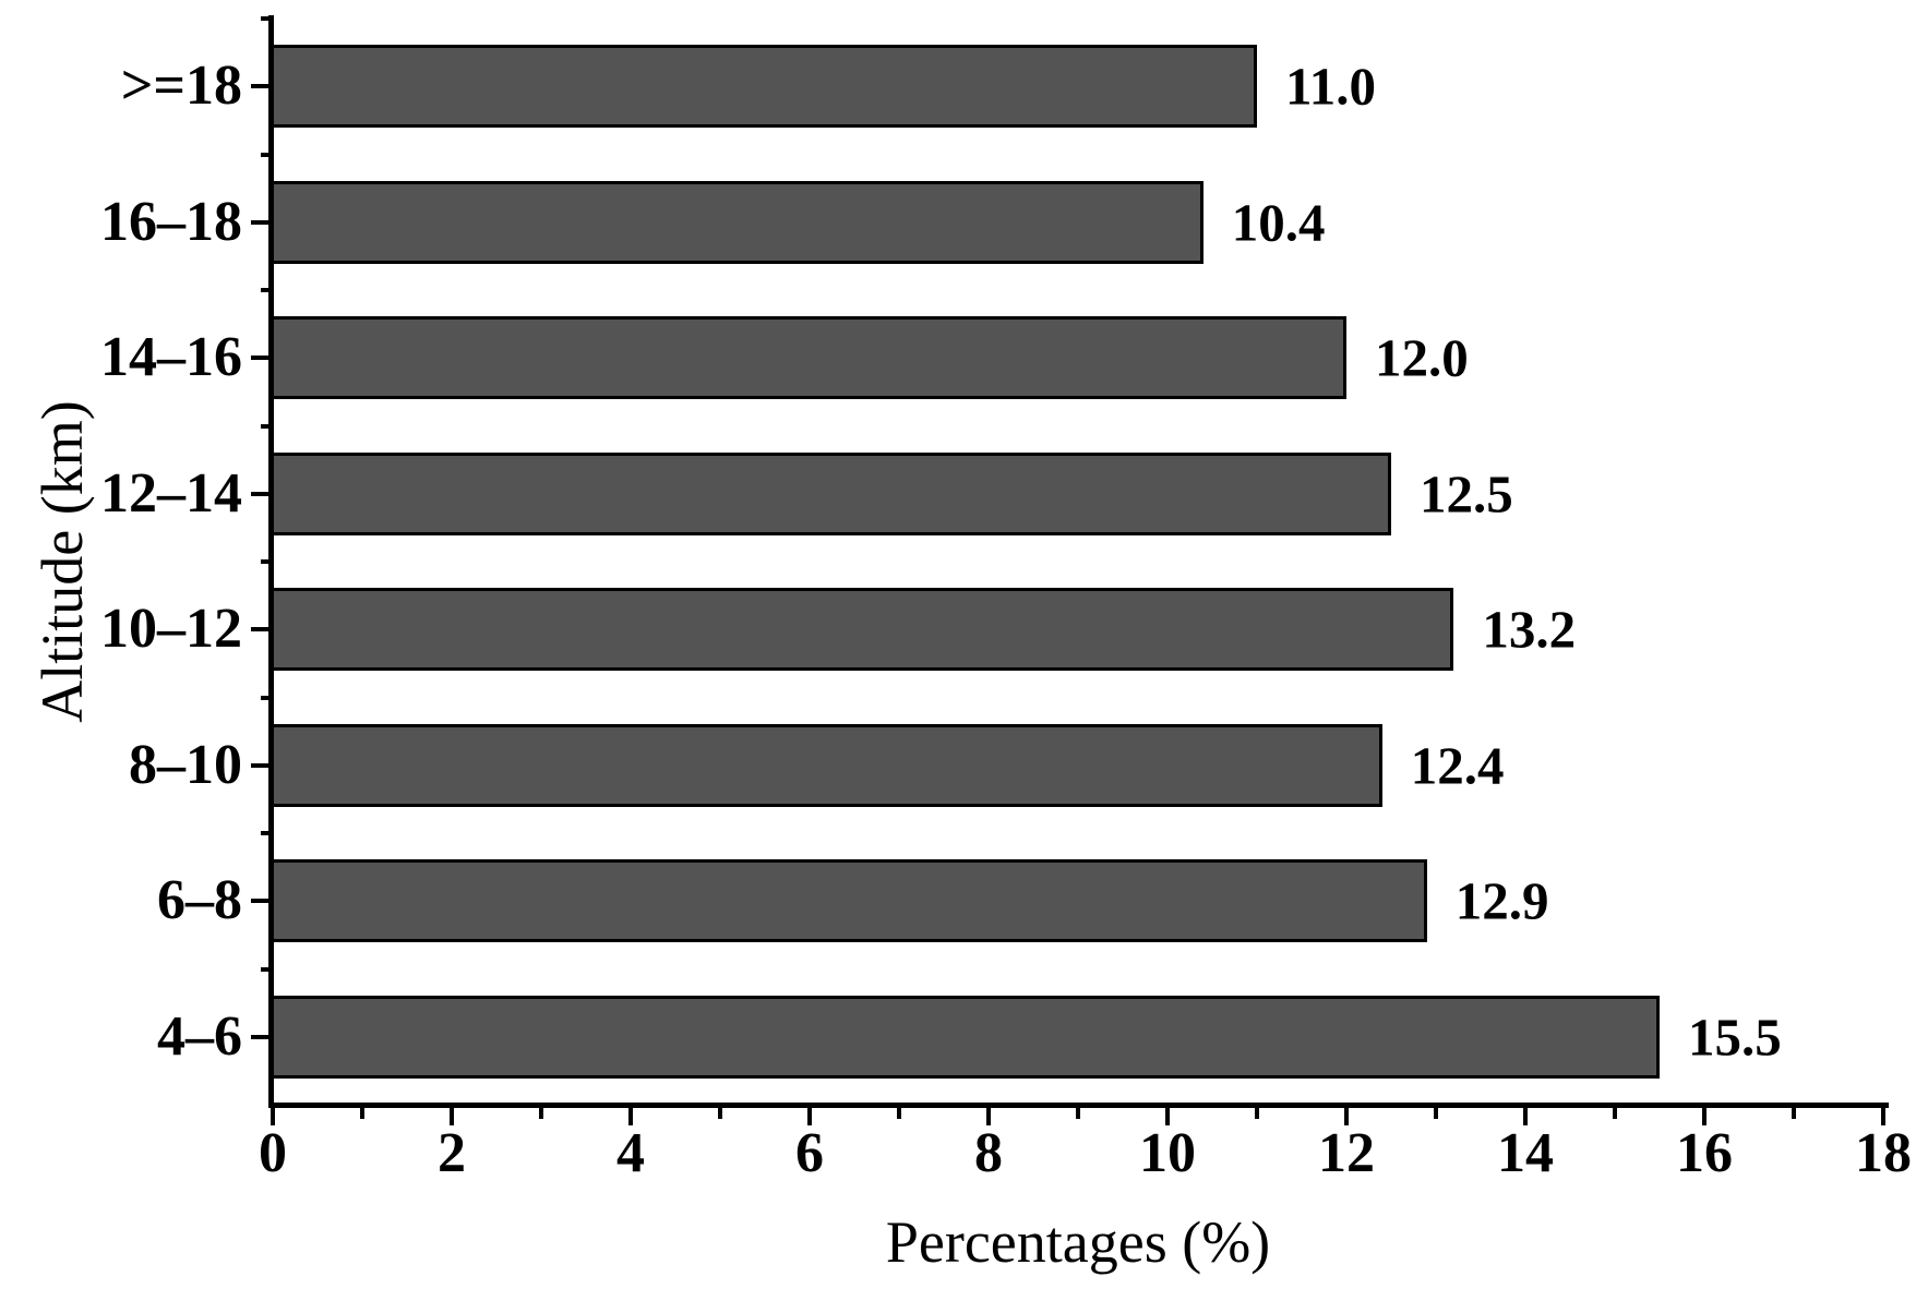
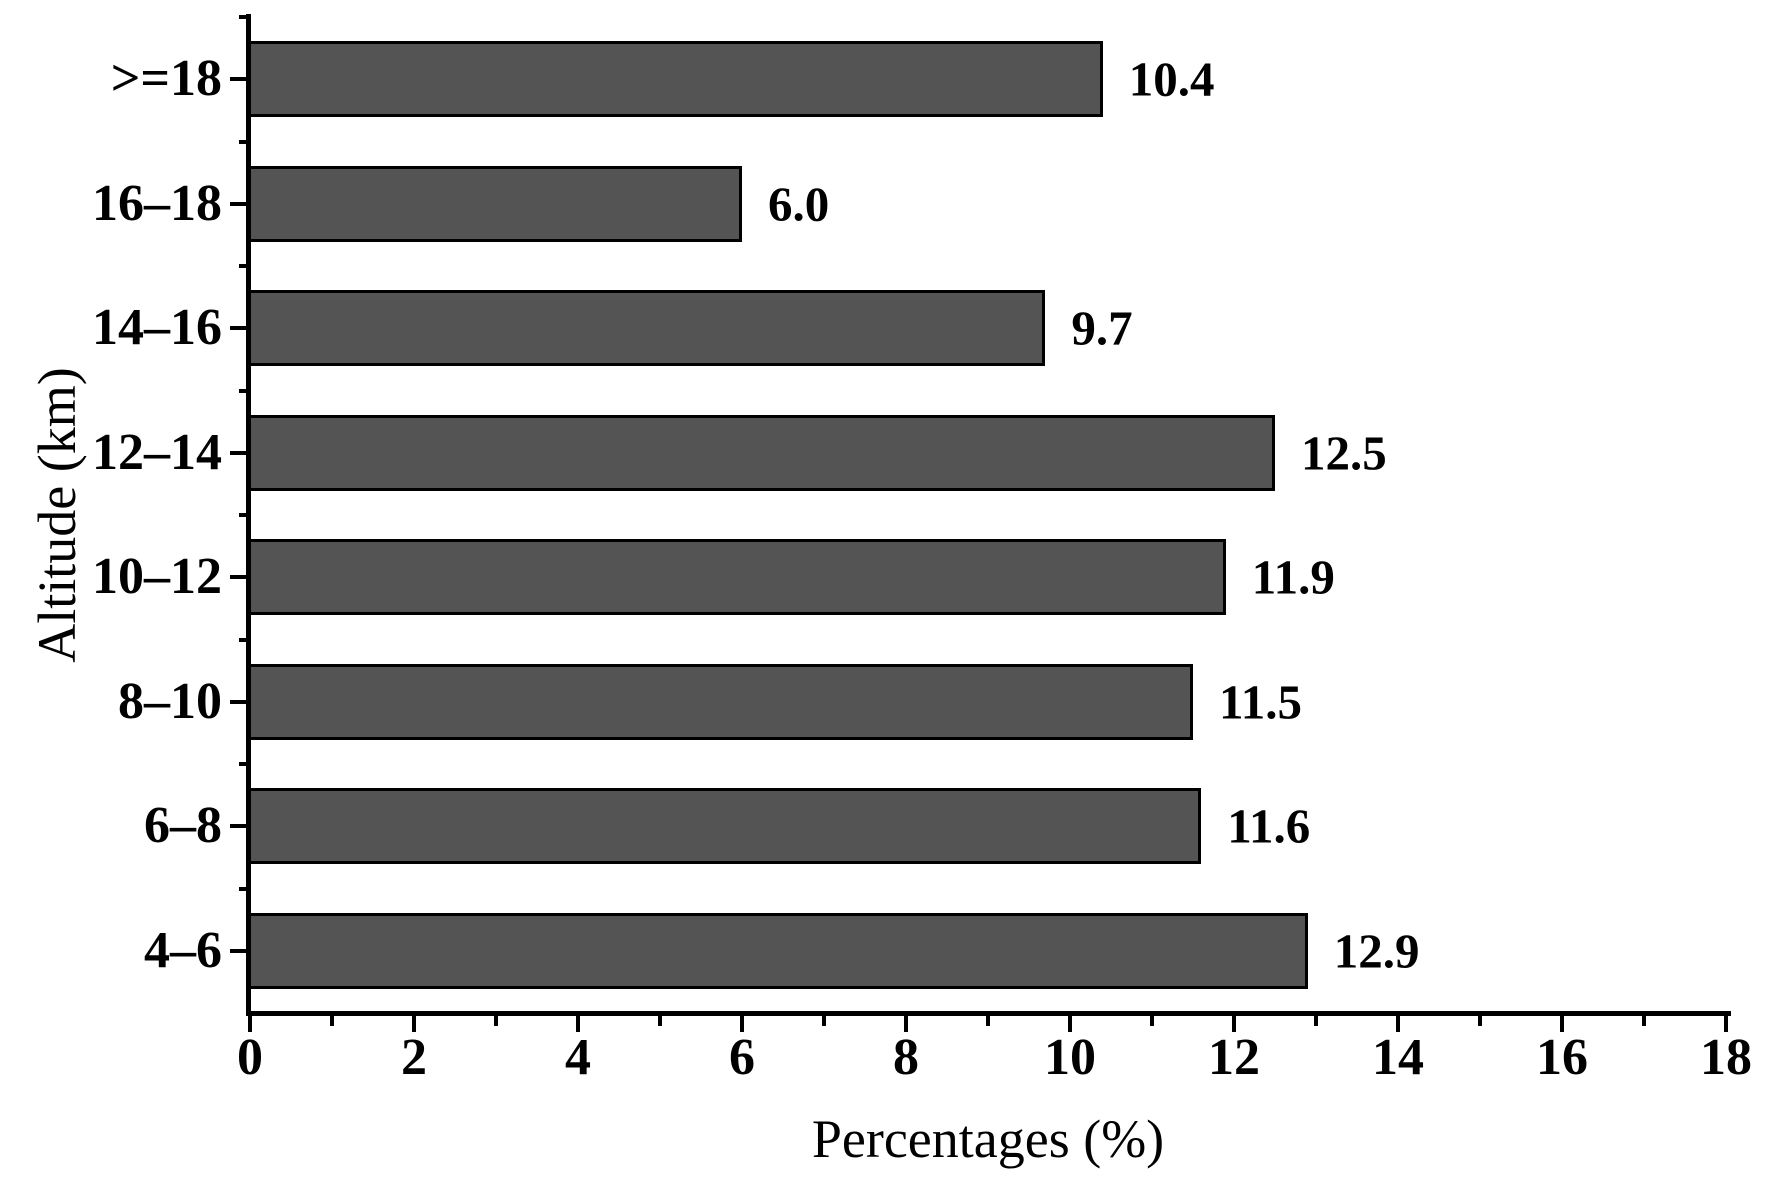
>=18: 11.0 -> 10.4
16–18: 10.4 -> 6.0
14–16: 12.0 -> 9.7
10–12: 13.2 -> 11.9
8–10: 12.4 -> 11.5
6–8: 12.9 -> 11.6
4–6: 15.5 -> 12.9
